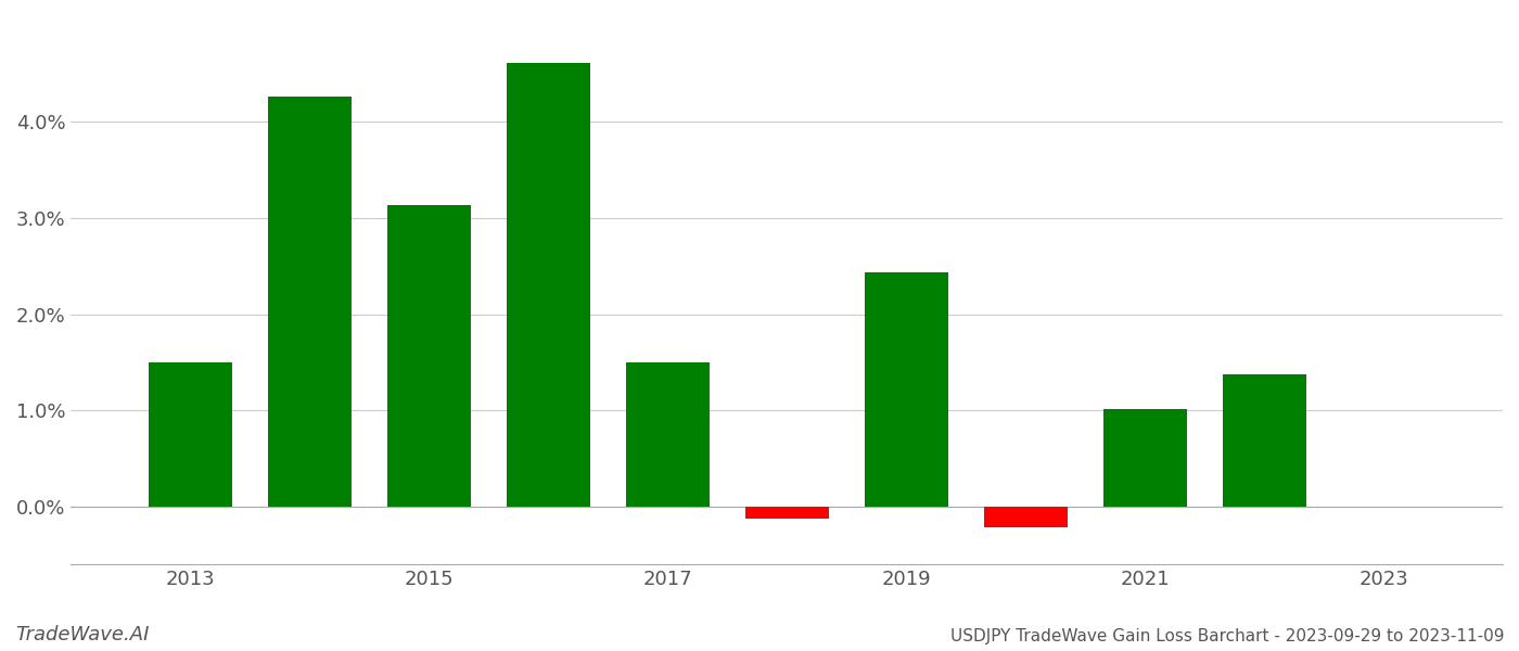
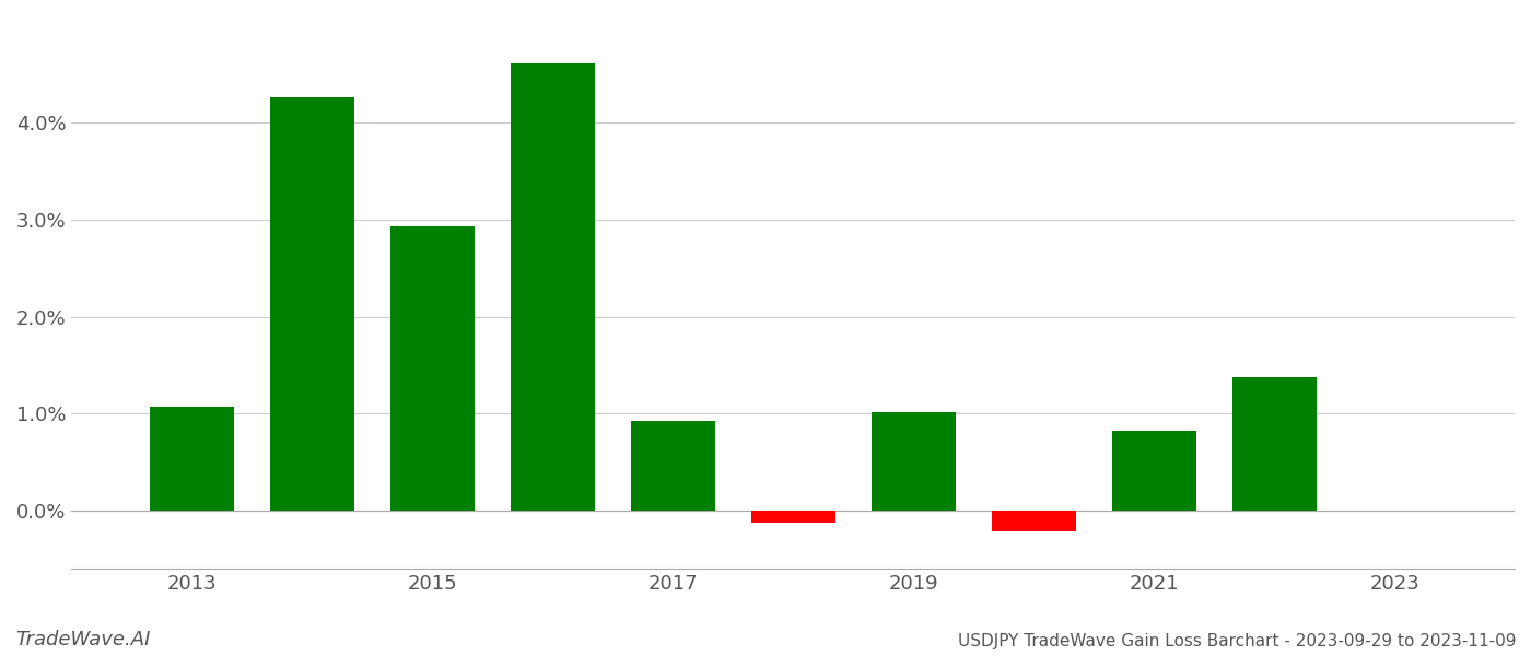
2013: 1.50% -> 1.07%
2015: 3.14% -> 2.93%
2017: 1.50% -> 0.92%
2019: 2.44% -> 1.02%
2021: 1.02% -> 0.82%
